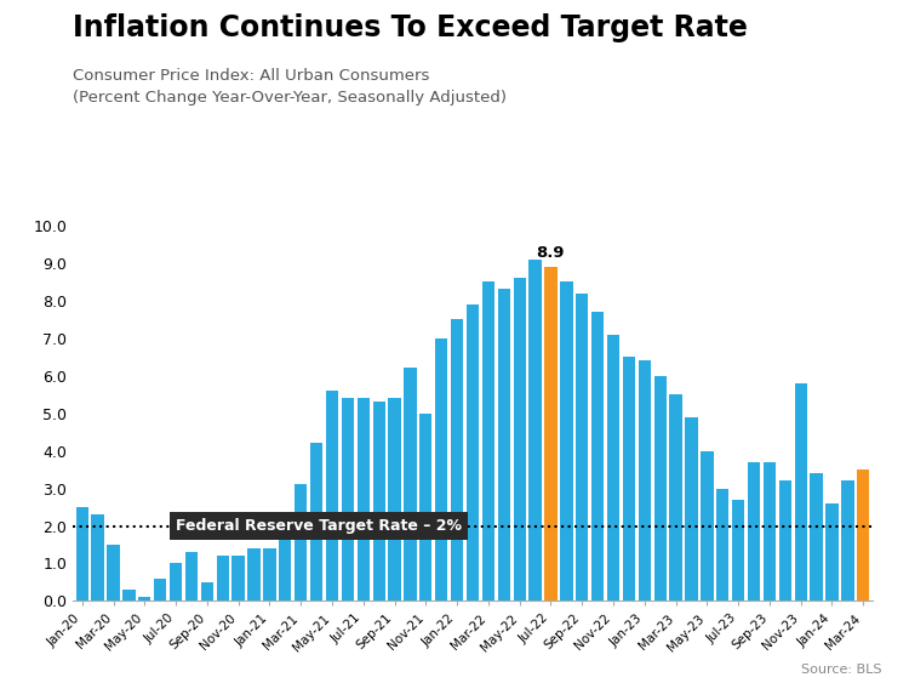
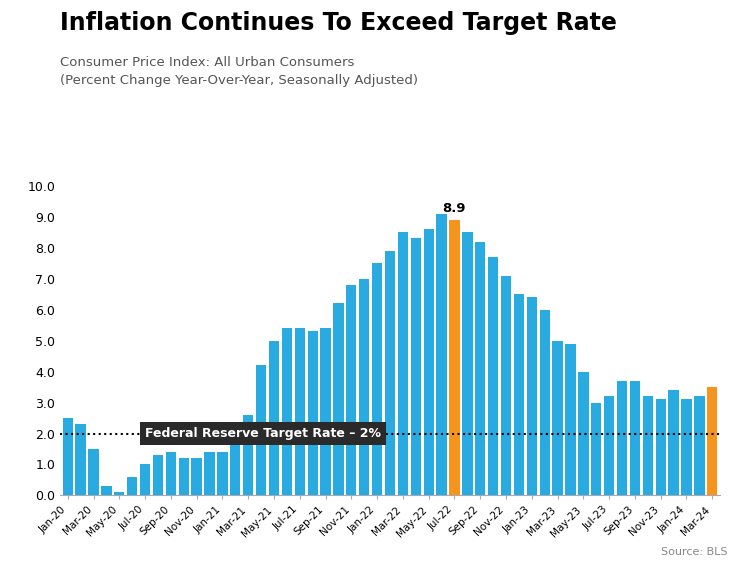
Sep-20: 0.5 -> 1.4
Mar-21: 3.1 -> 2.6
May-21: 5.6 -> 5.0
Nov-21: 5.0 -> 6.8
Mar-23: 5.5 -> 5.0
Jul-23: 2.7 -> 3.2
Nov-23: 5.8 -> 3.1
Jan-24: 2.6 -> 3.1
